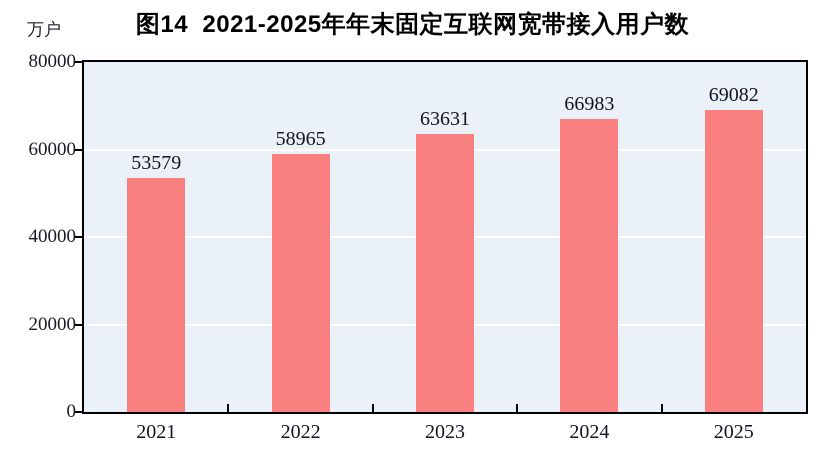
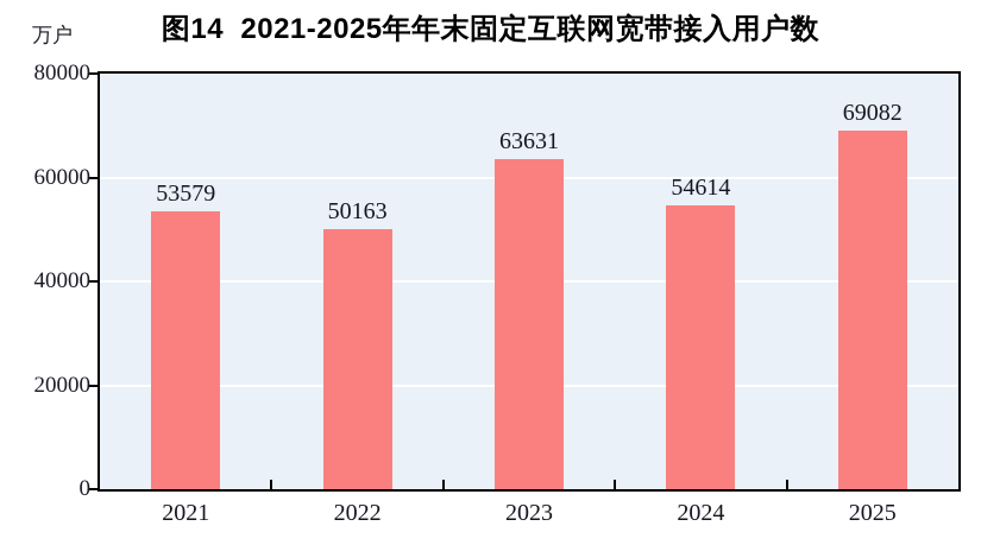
2022: 58965 -> 50163
2024: 66983 -> 54614
